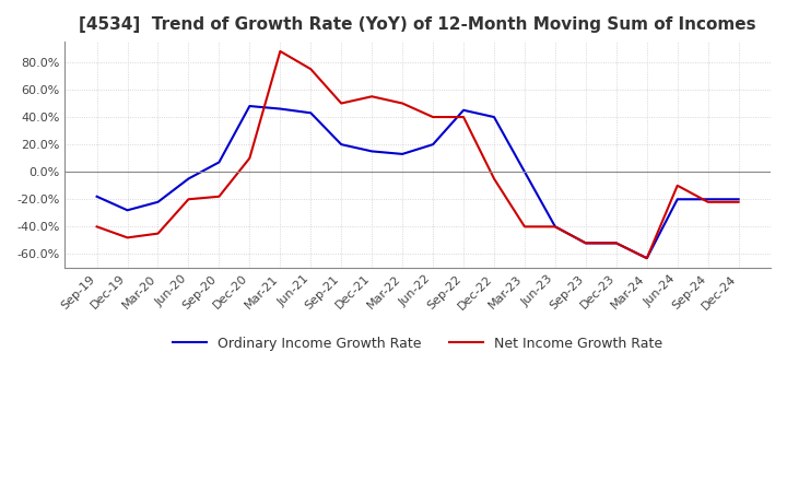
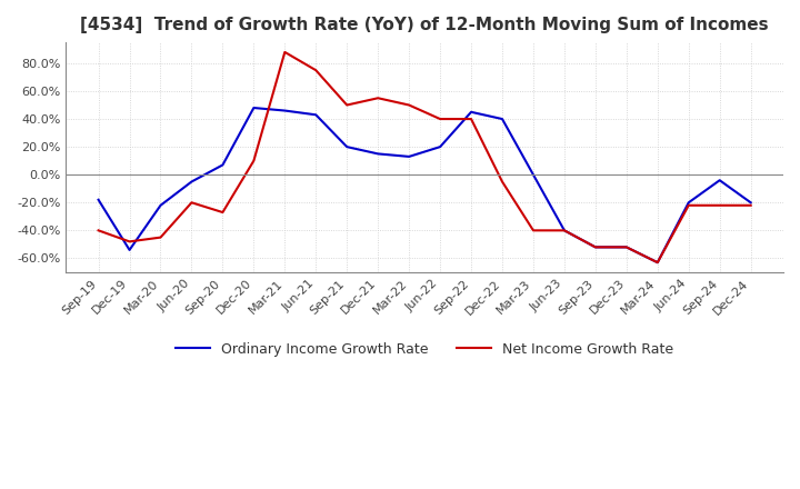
Ordinary Income Growth Rate/Dec-19: -28% -> -54%
Net Income Growth Rate/Sep-20: -18% -> -27%
Net Income Growth Rate/Jun-24: -10% -> -22%
Ordinary Income Growth Rate/Sep-24: -20% -> -4%
